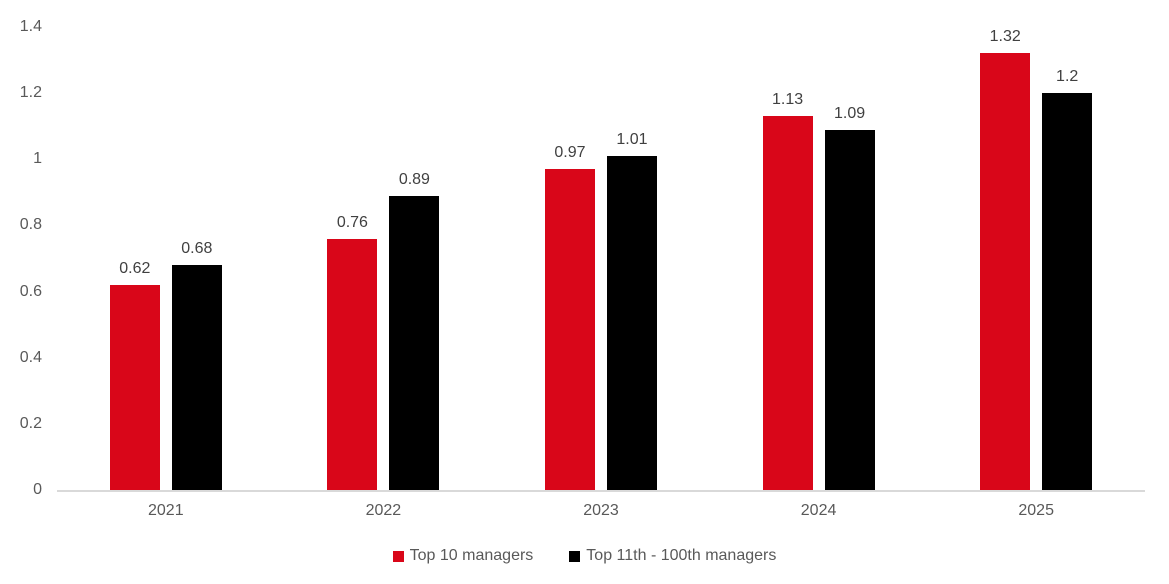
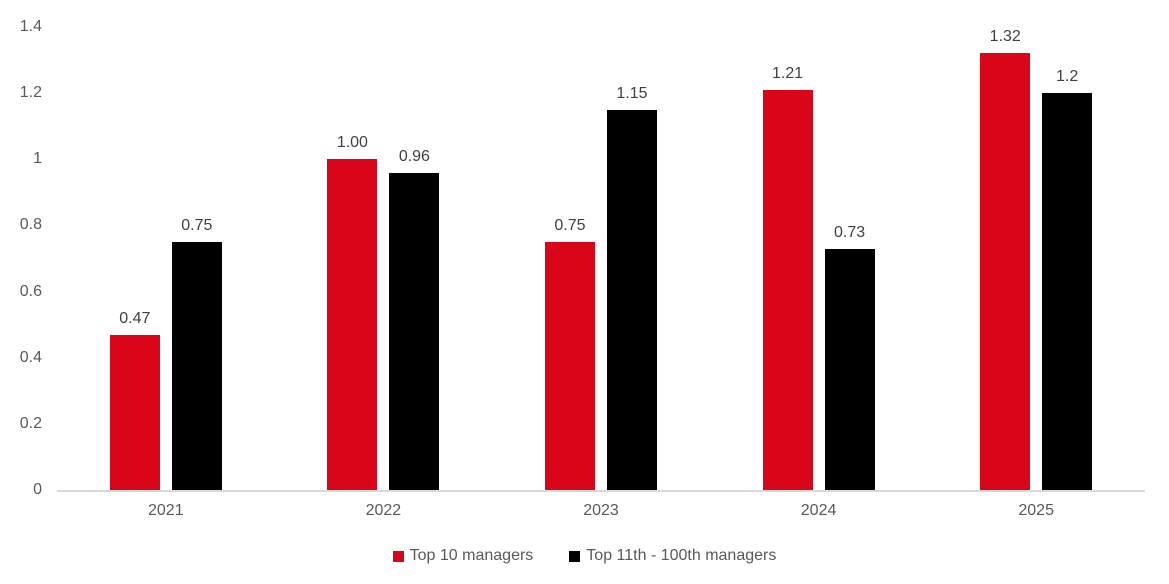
Top 10 managers/2021: 0.62 -> 0.47
Top 11th - 100th managers/2021: 0.68 -> 0.75
Top 10 managers/2022: 0.76 -> 1.00
Top 11th - 100th managers/2022: 0.89 -> 0.96
Top 10 managers/2023: 0.97 -> 0.75
Top 11th - 100th managers/2023: 1.01 -> 1.15
Top 10 managers/2024: 1.13 -> 1.21
Top 11th - 100th managers/2024: 1.09 -> 0.73
